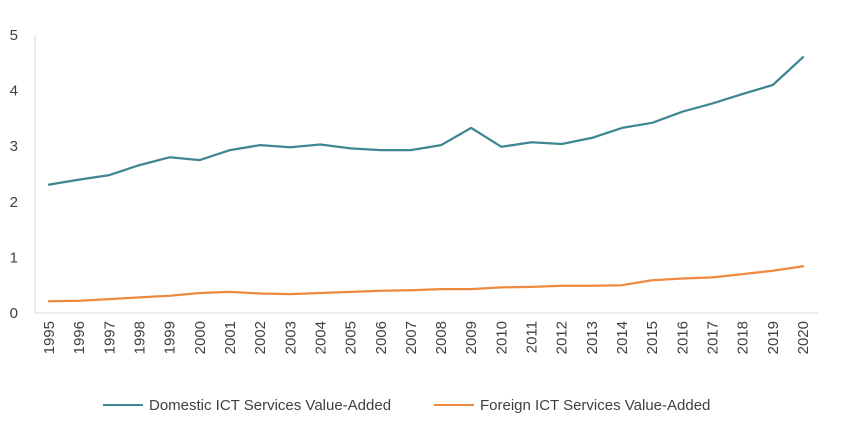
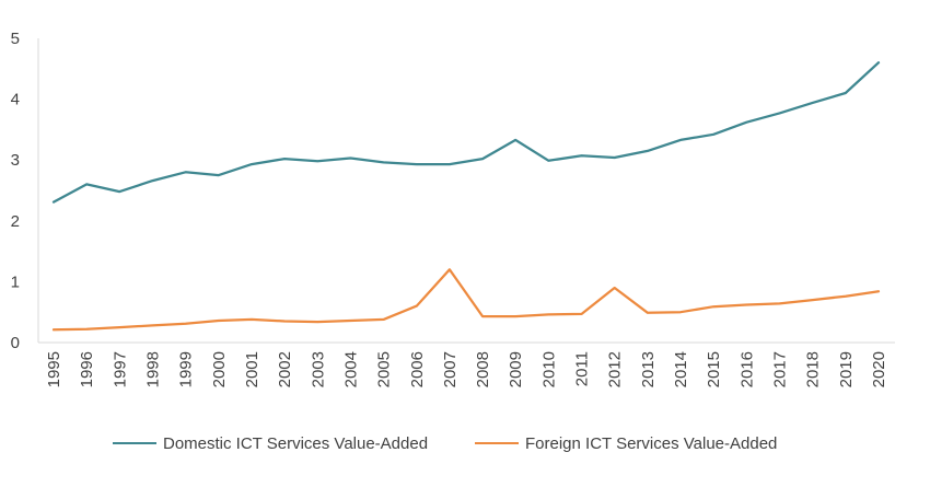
Domestic ICT Services Value-Added/1996: 2.4 -> 2.6
Foreign ICT Services Value-Added/2006: 0.4 -> 0.6
Foreign ICT Services Value-Added/2007: 0.4 -> 1.2
Foreign ICT Services Value-Added/2012: 0.5 -> 0.9
